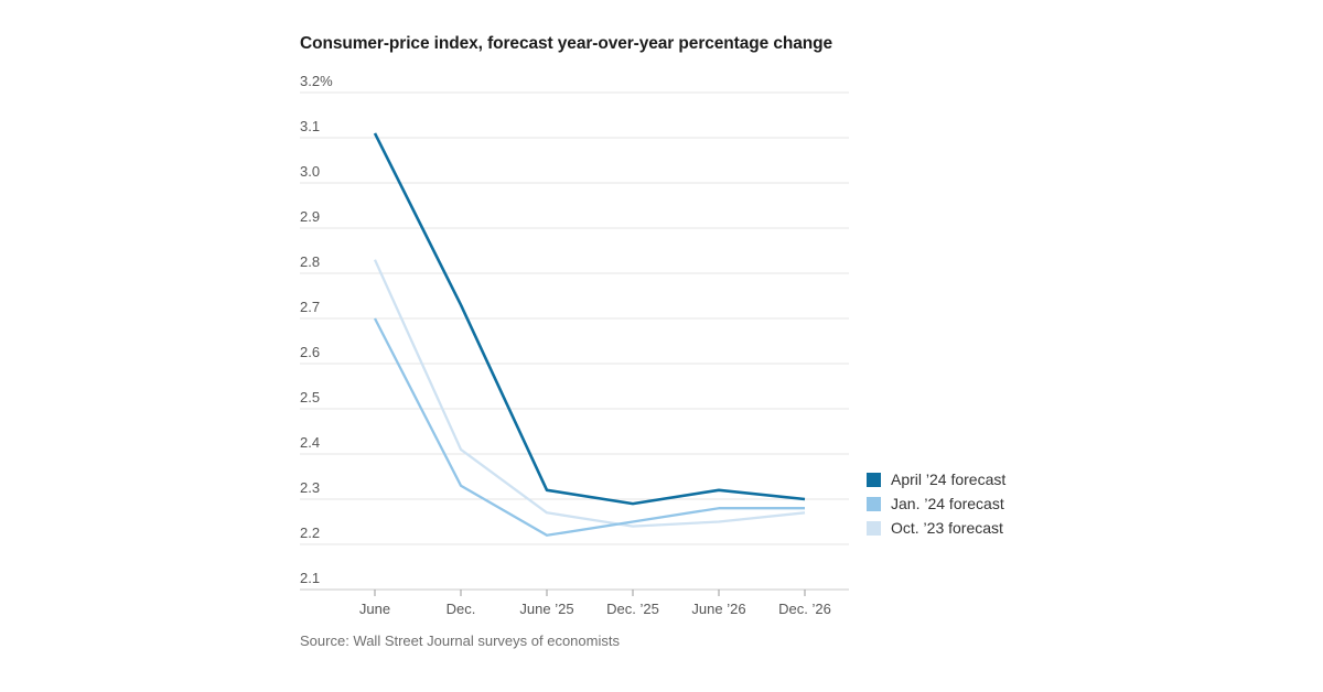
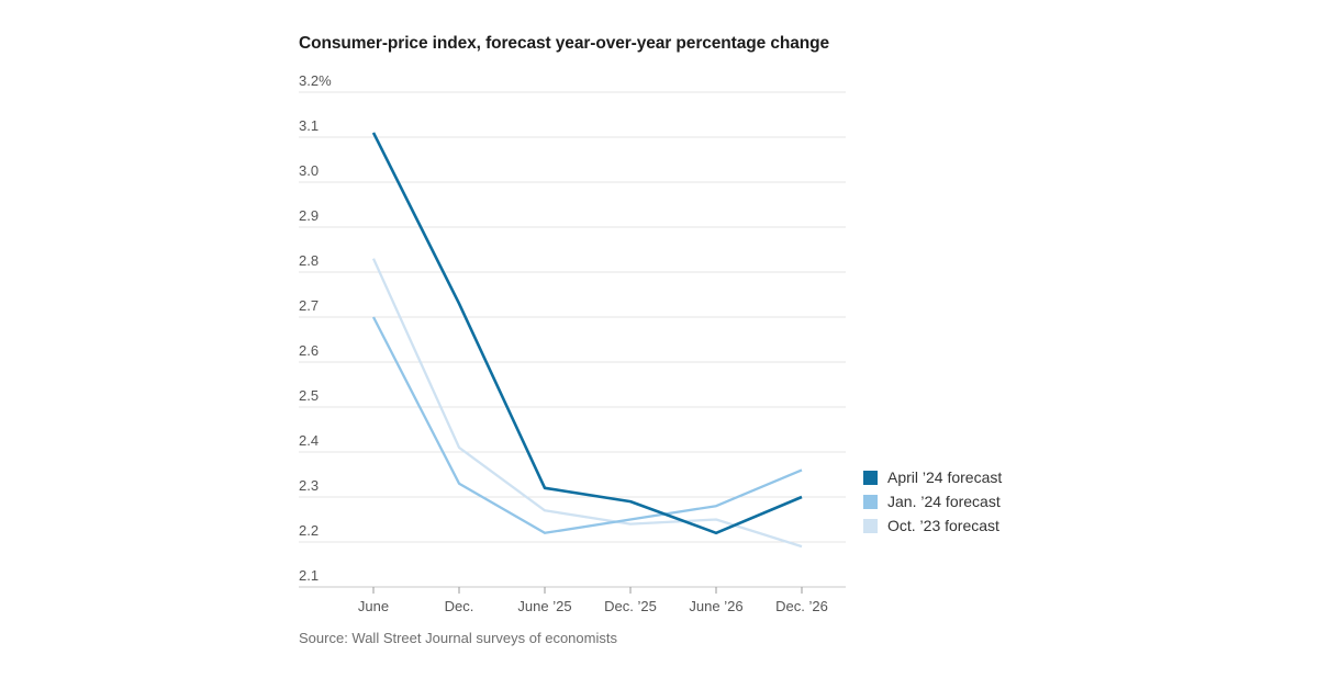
April ’24 forecast/June ’26: 2.32% -> 2.22%
Jan. ’24 forecast/Dec. ’26: 2.28% -> 2.36%
Oct. ’23 forecast/Dec. ’26: 2.27% -> 2.19%
